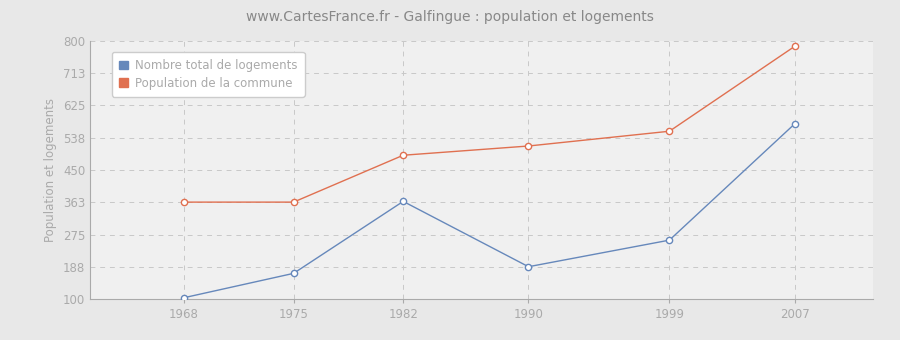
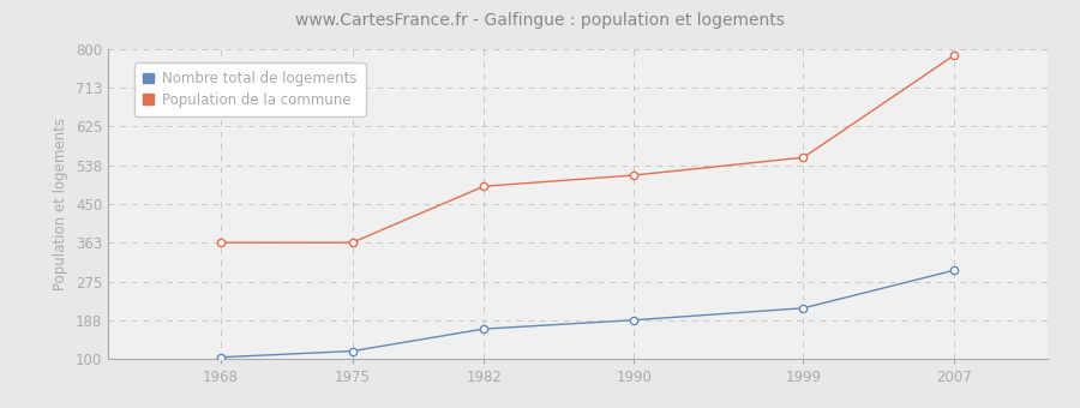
Nombre total de logements/1975: 170 -> 118
Nombre total de logements/1982: 365 -> 168
Nombre total de logements/1999: 260 -> 215
Nombre total de logements/2007: 575 -> 300
